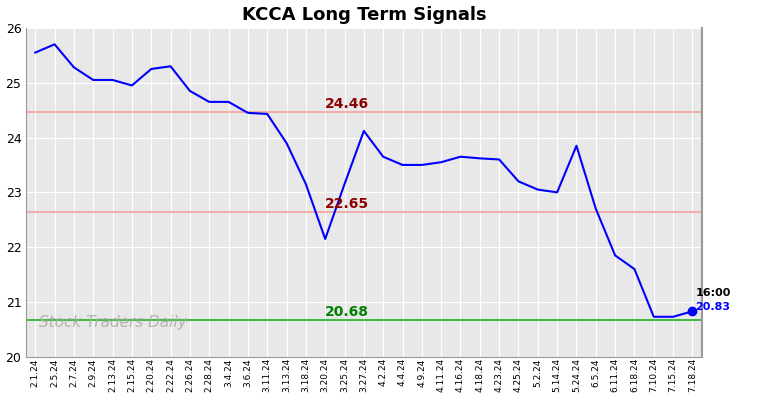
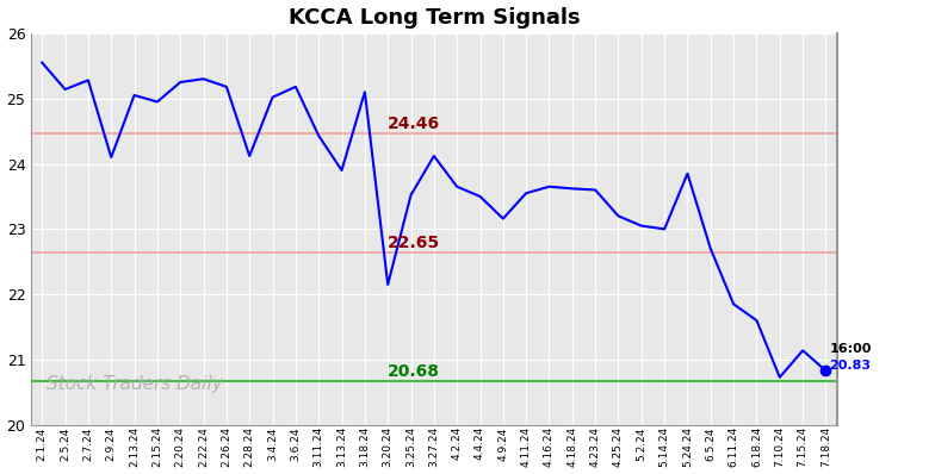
2.5.24: 25.70 -> 25.14
2.9.24: 25.05 -> 24.10
2.26.24: 24.85 -> 25.18
2.28.24: 24.65 -> 24.12
3.4.24: 24.65 -> 25.02
3.6.24: 24.45 -> 25.18
3.18.24: 23.15 -> 25.10
3.25.24: 23.15 -> 23.52
4.9.24: 23.50 -> 23.16
7.15.24: 20.73 -> 21.14
